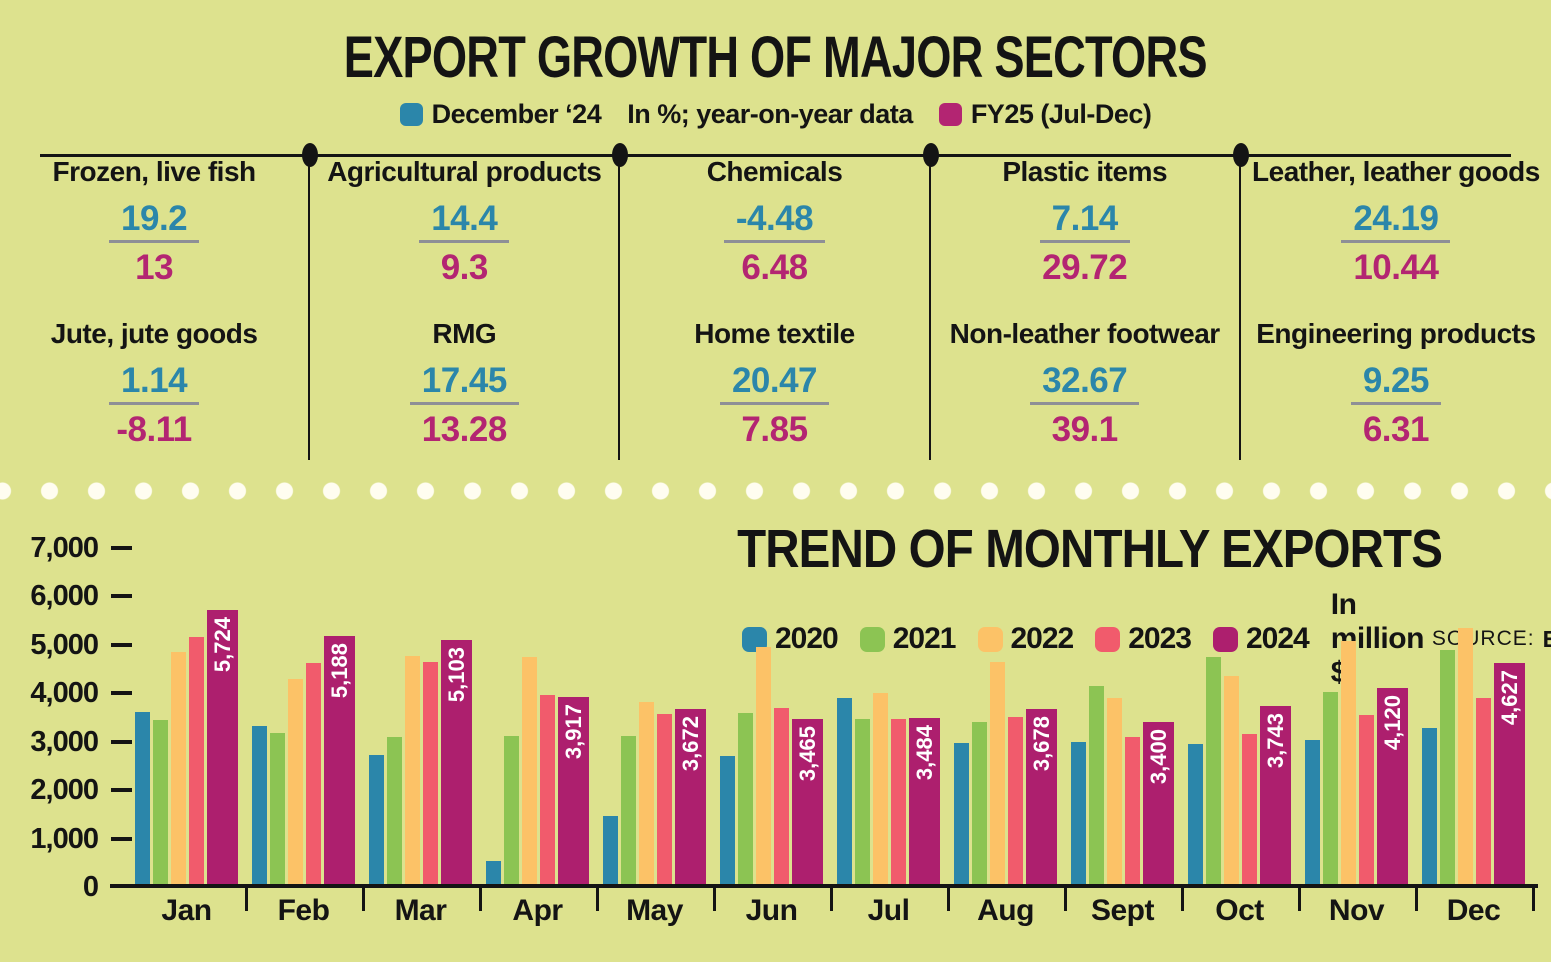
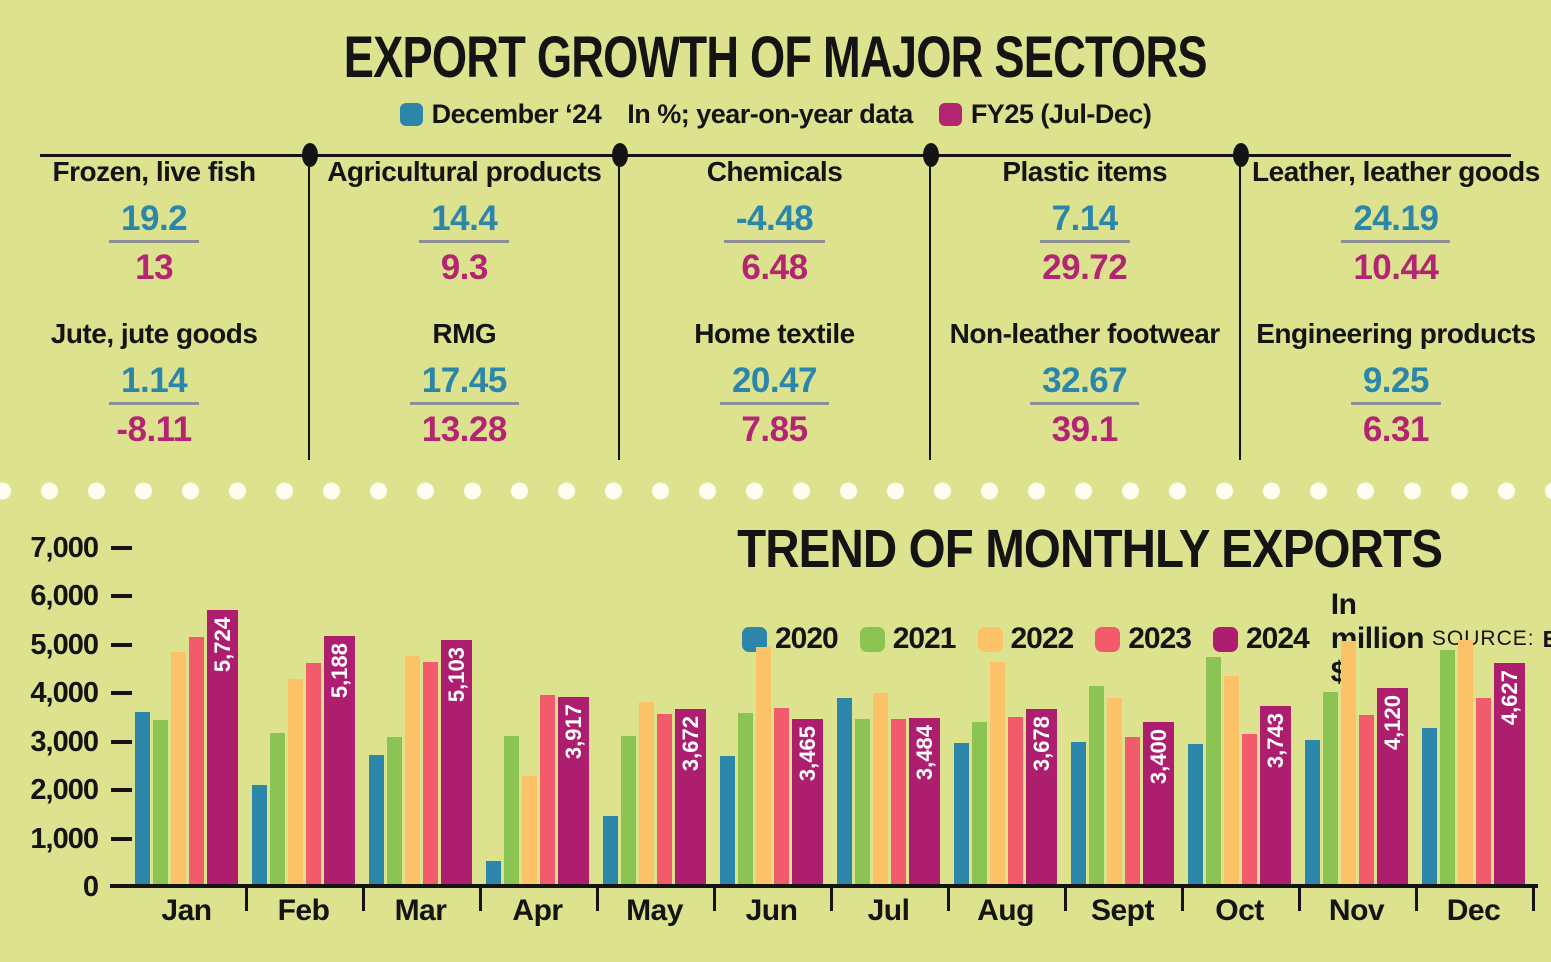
2020/Feb: 3300 -> 2100
2022/Apr: 4800 -> 2300
2022/Dec: 5400 -> 5100
